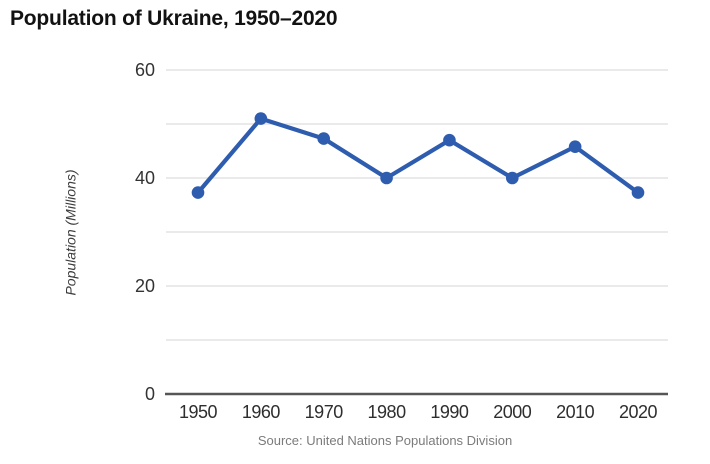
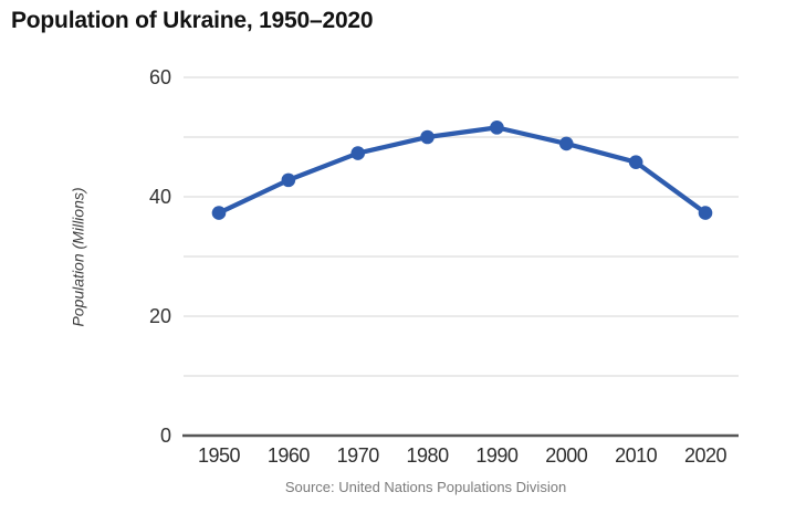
1960: 51 -> 43
1980: 40 -> 50
1990: 47 -> 52
2000: 40 -> 49
